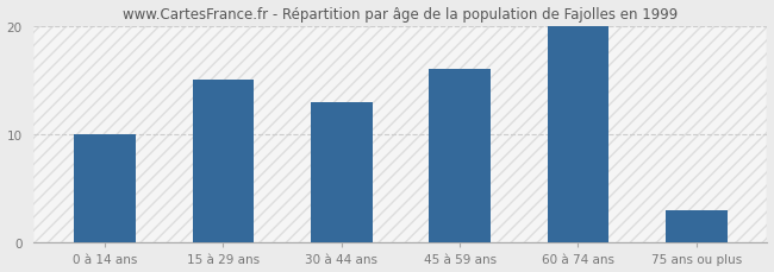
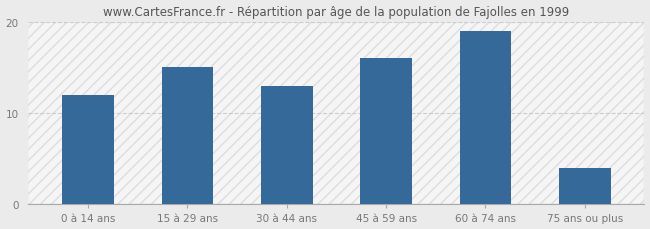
0 à 14 ans: 10 -> 12
60 à 74 ans: 20 -> 19
75 ans ou plus: 3 -> 4
